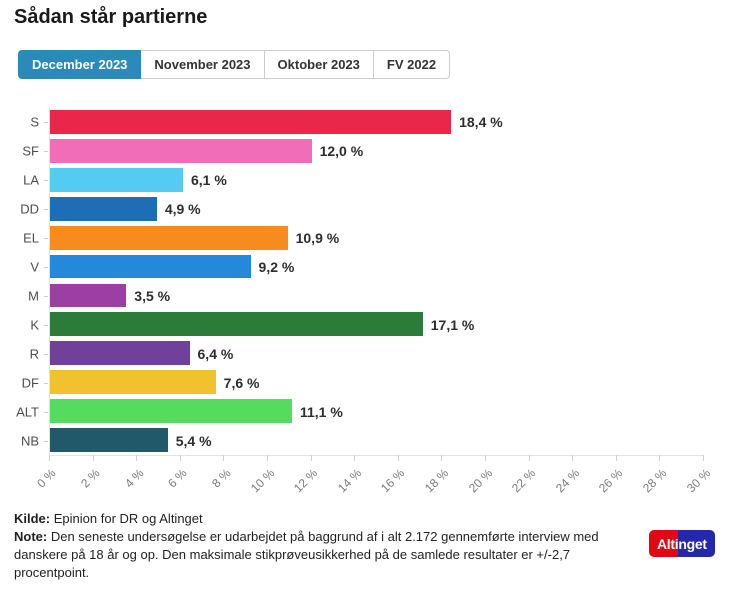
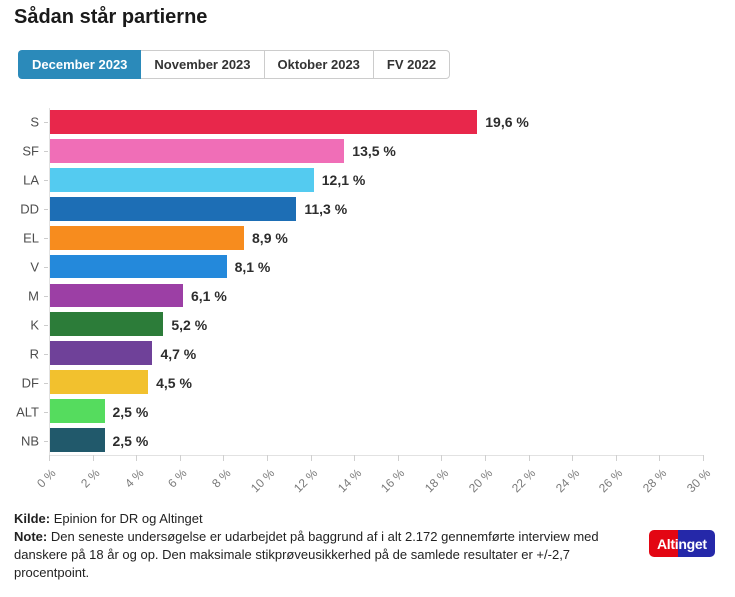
S: 18,4 -> 19,6
SF: 12,0 -> 13,5
LA: 6,1 -> 12,1
DD: 4,9 -> 11,3
EL: 10,9 -> 8,9
V: 9,2 -> 8,1
M: 3,5 -> 6,1
K: 17,1 -> 5,2
R: 6,4 -> 4,7
DF: 7,6 -> 4,5
ALT: 11,1 -> 2,5
NB: 5,4 -> 2,5
